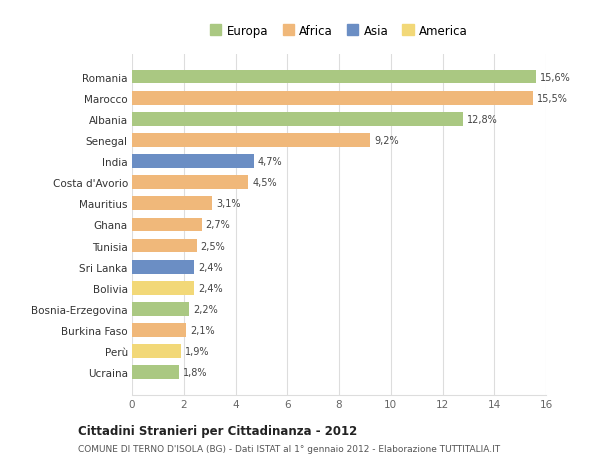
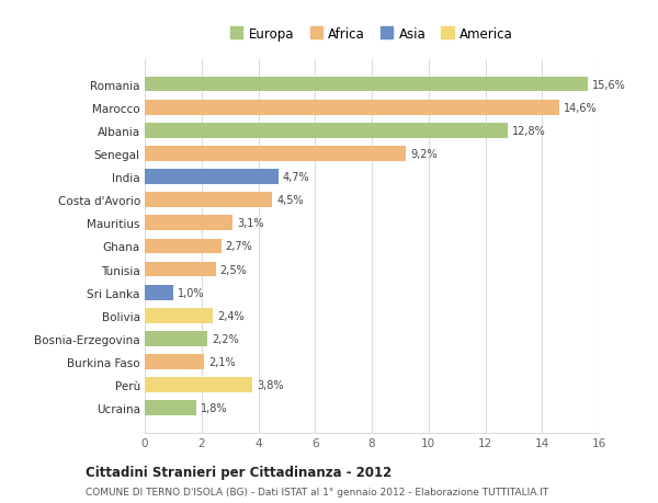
Marocco: 15,5% -> 14,6%
Sri Lanka: 2,4% -> 1,0%
Perù: 1,9% -> 3,8%
